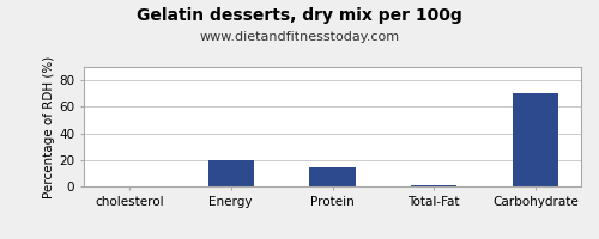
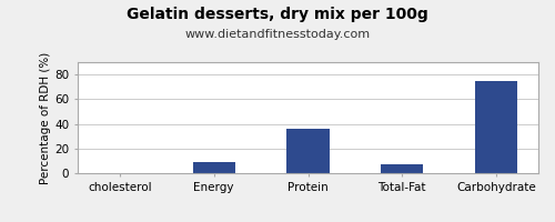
Energy: 20 -> 9
Protein: 14 -> 36
Total-Fat: 1 -> 7
Carbohydrate: 70 -> 75
